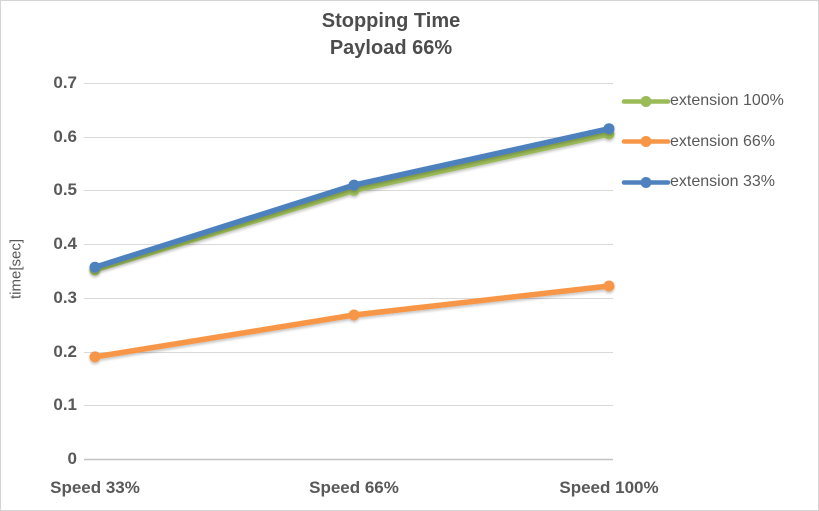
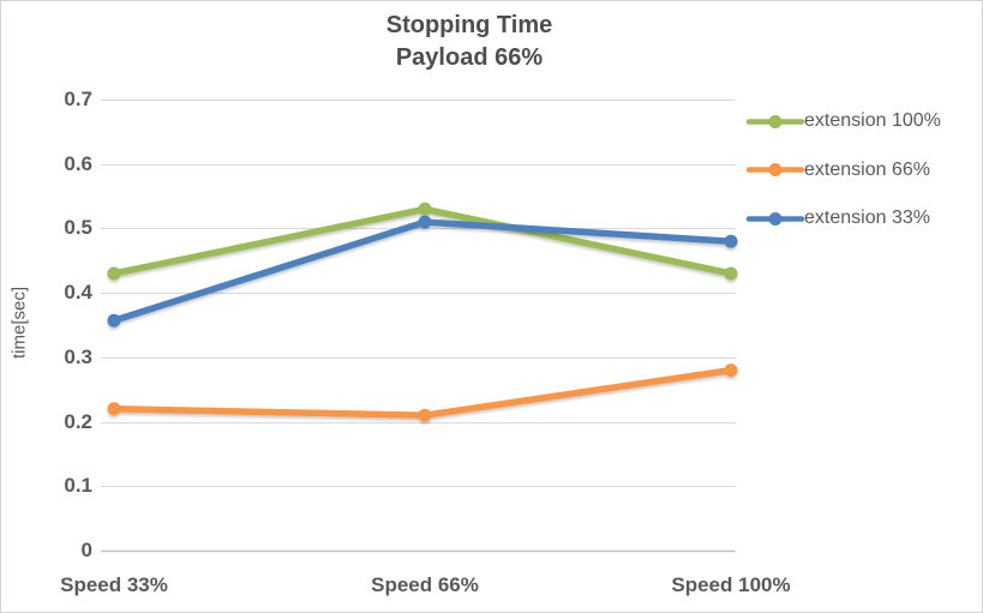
extension 100%/Speed 33%: 0.35 -> 0.43
extension 66%/Speed 33%: 0.19 -> 0.22
extension 100%/Speed 66%: 0.50 -> 0.53
extension 66%/Speed 66%: 0.27 -> 0.21
extension 100%/Speed 100%: 0.60 -> 0.43
extension 66%/Speed 100%: 0.32 -> 0.28
extension 33%/Speed 100%: 0.61 -> 0.48
